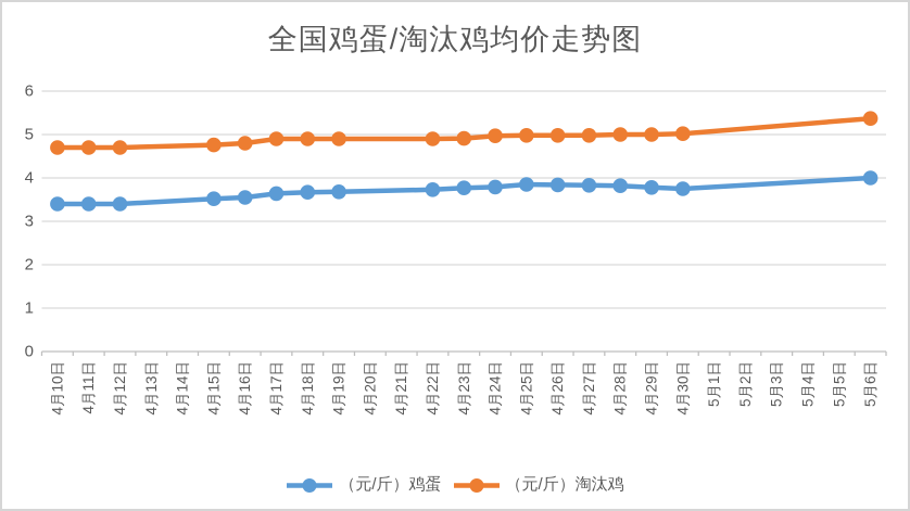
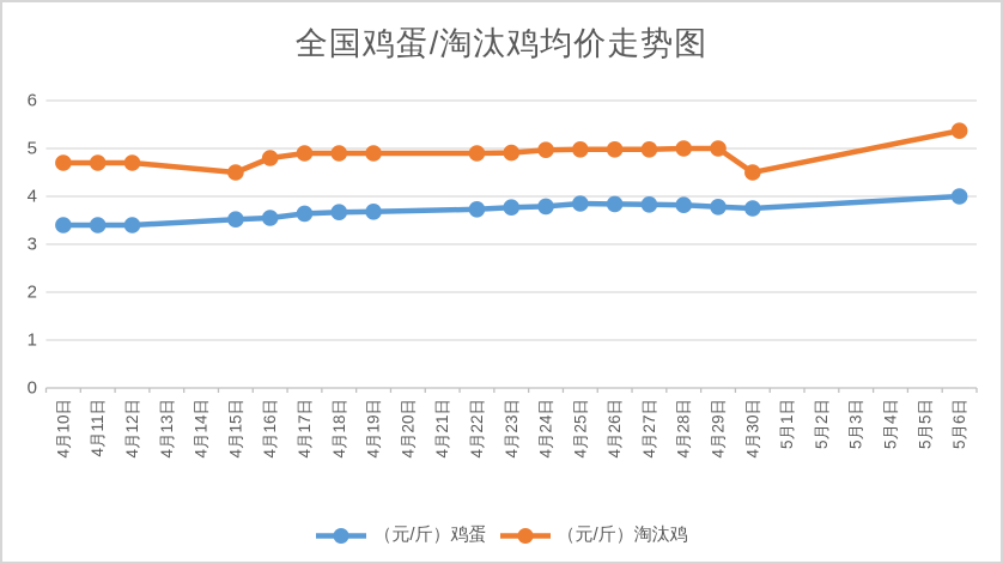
（元/斤）淘汰鸡/4月15日: 4.8 -> 4.5
（元/斤）淘汰鸡/4月30日: 5.0 -> 4.5
